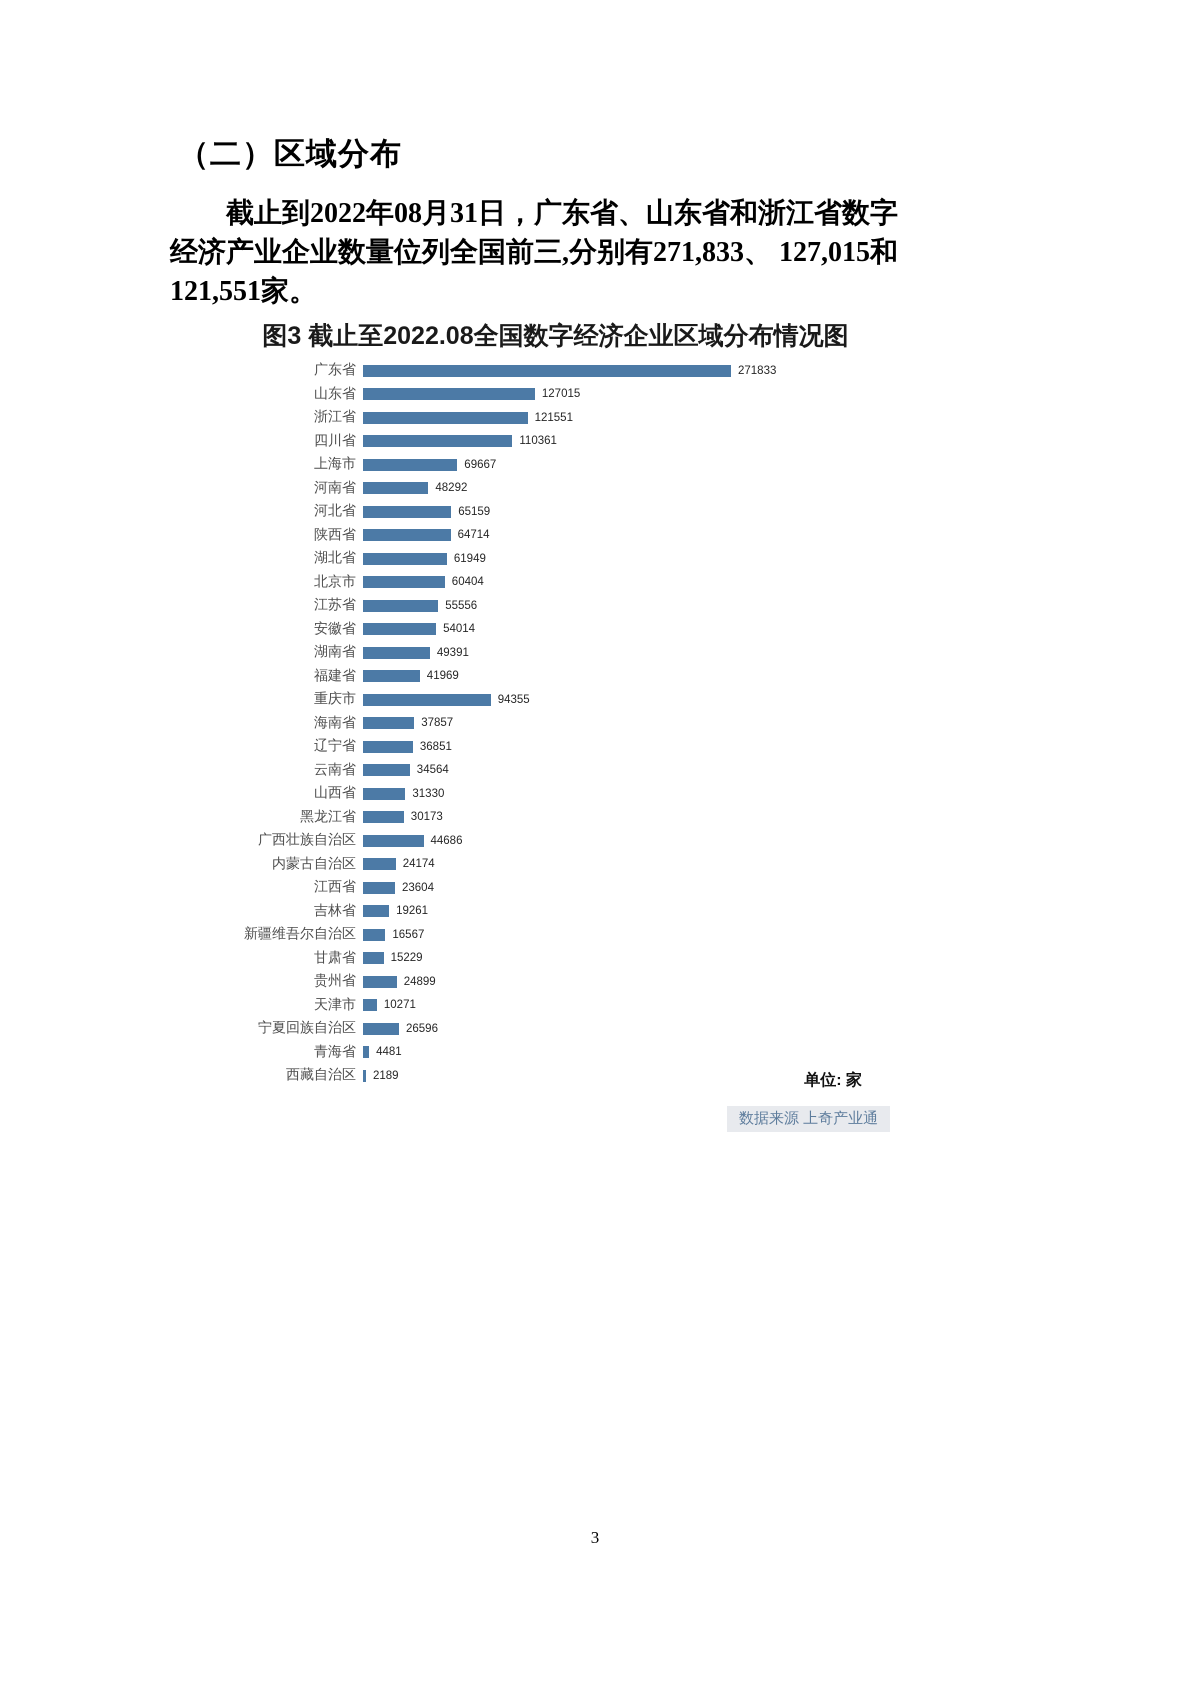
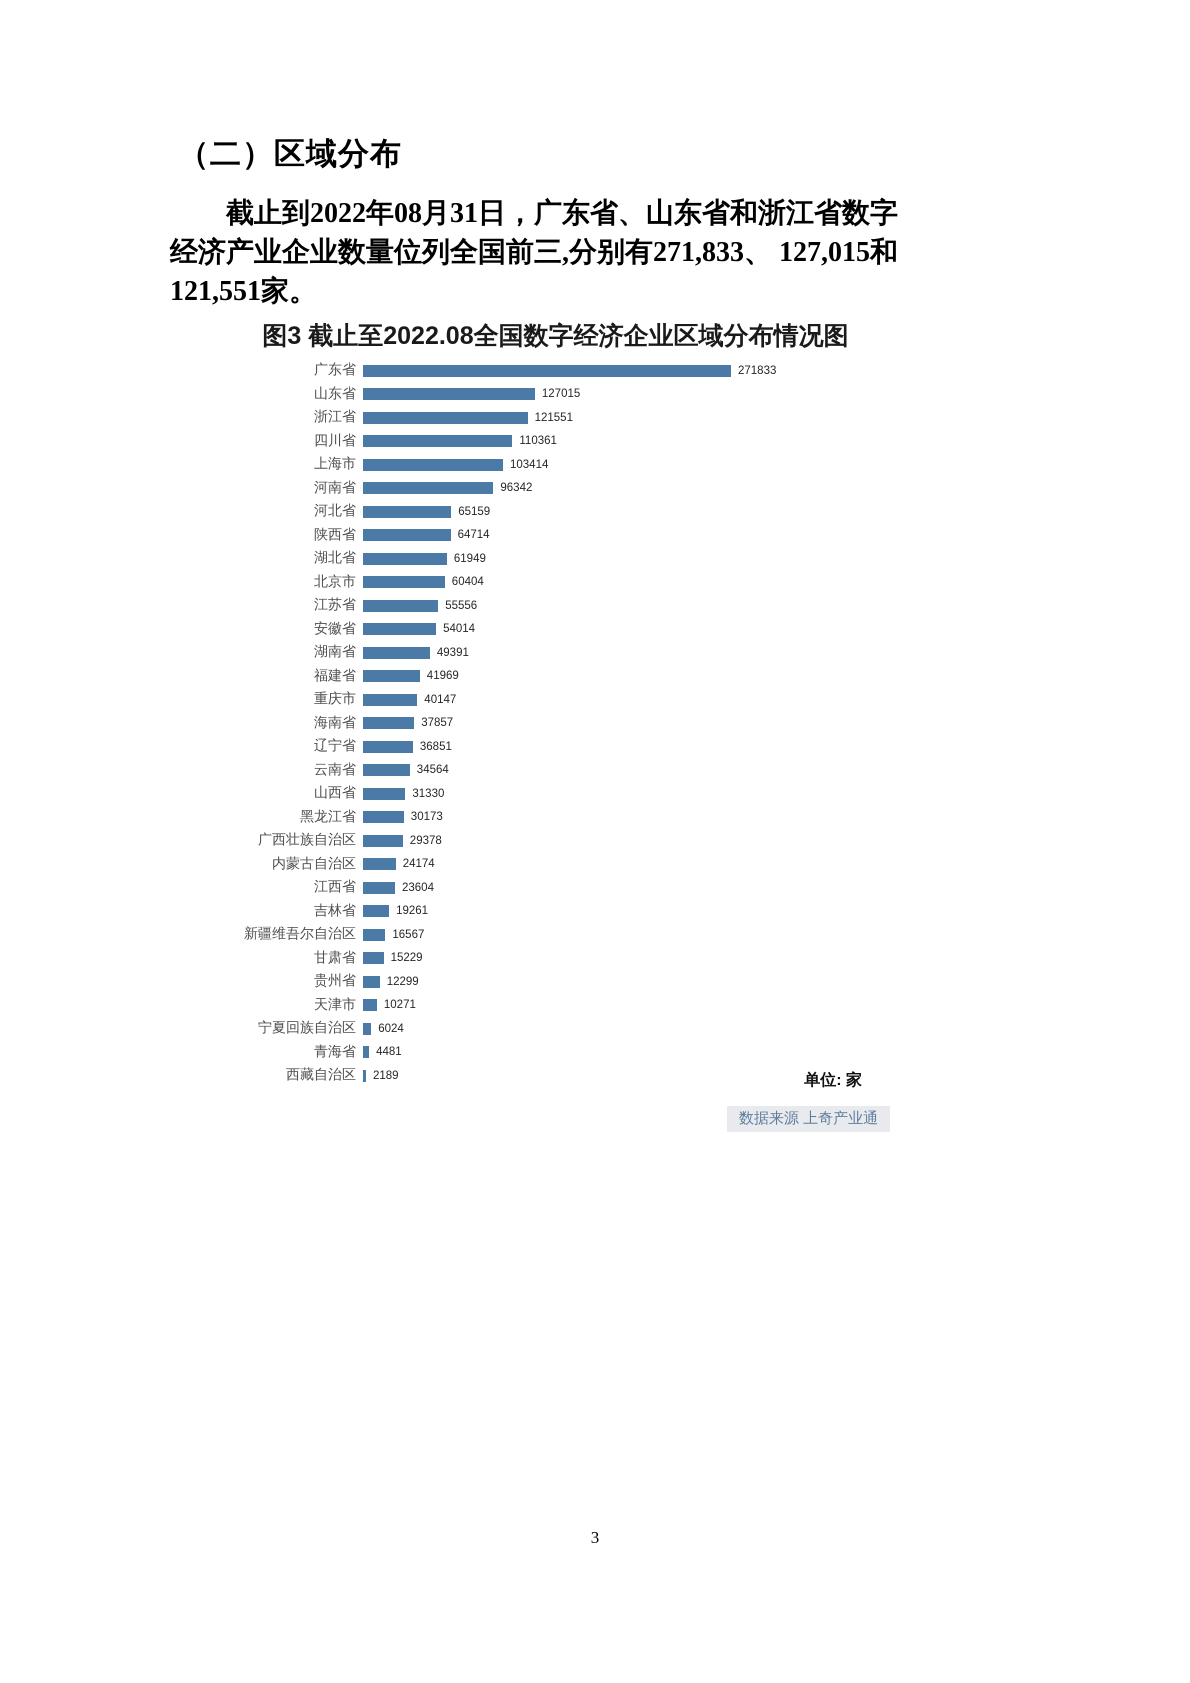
上海市: 69667 -> 103414
河南省: 48292 -> 96342
重庆市: 94355 -> 40147
广西壮族自治区: 44686 -> 29378
贵州省: 24899 -> 12299
宁夏回族自治区: 26596 -> 6024
